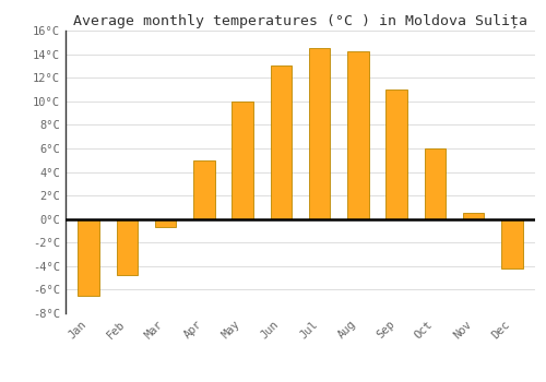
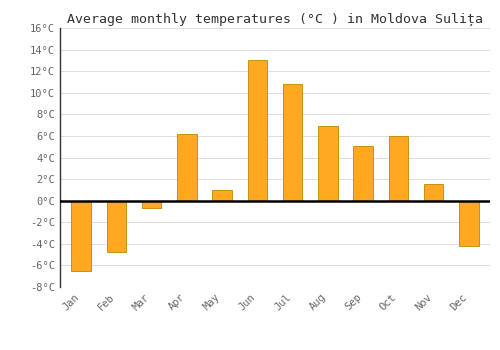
Apr: 5.0°C -> 6.2°C
May: 10.0°C -> 1.0°C
Jul: 14.5°C -> 10.8°C
Aug: 14.2°C -> 6.9°C
Sep: 11.0°C -> 5.1°C
Nov: 0.5°C -> 1.5°C
